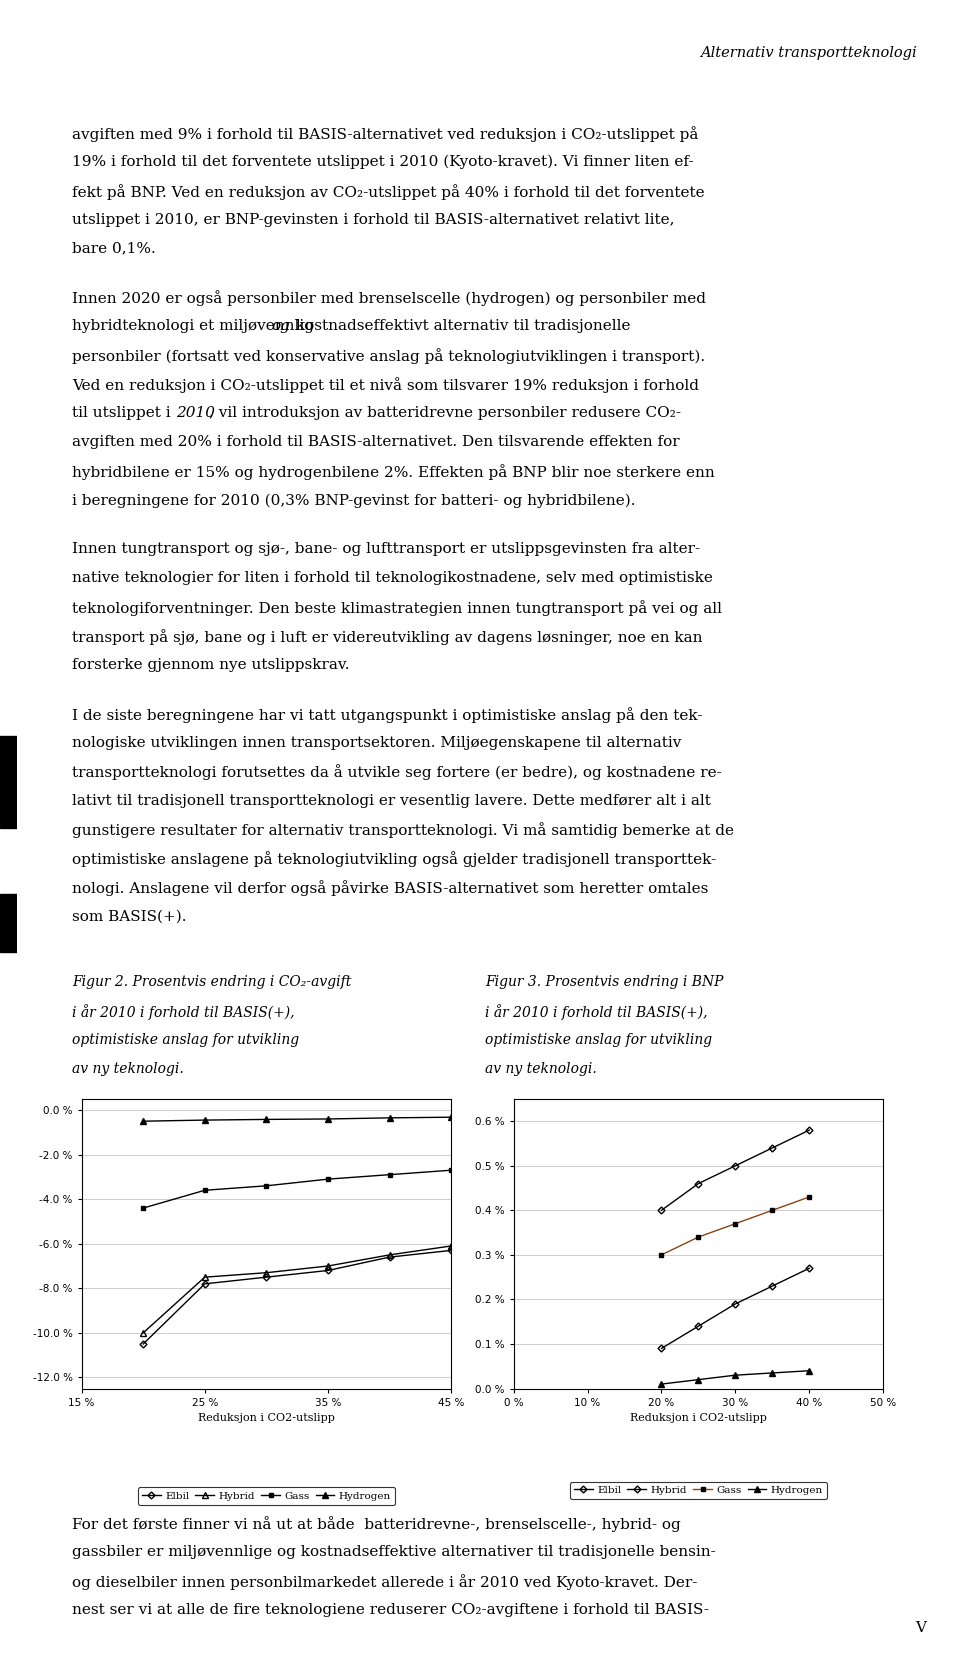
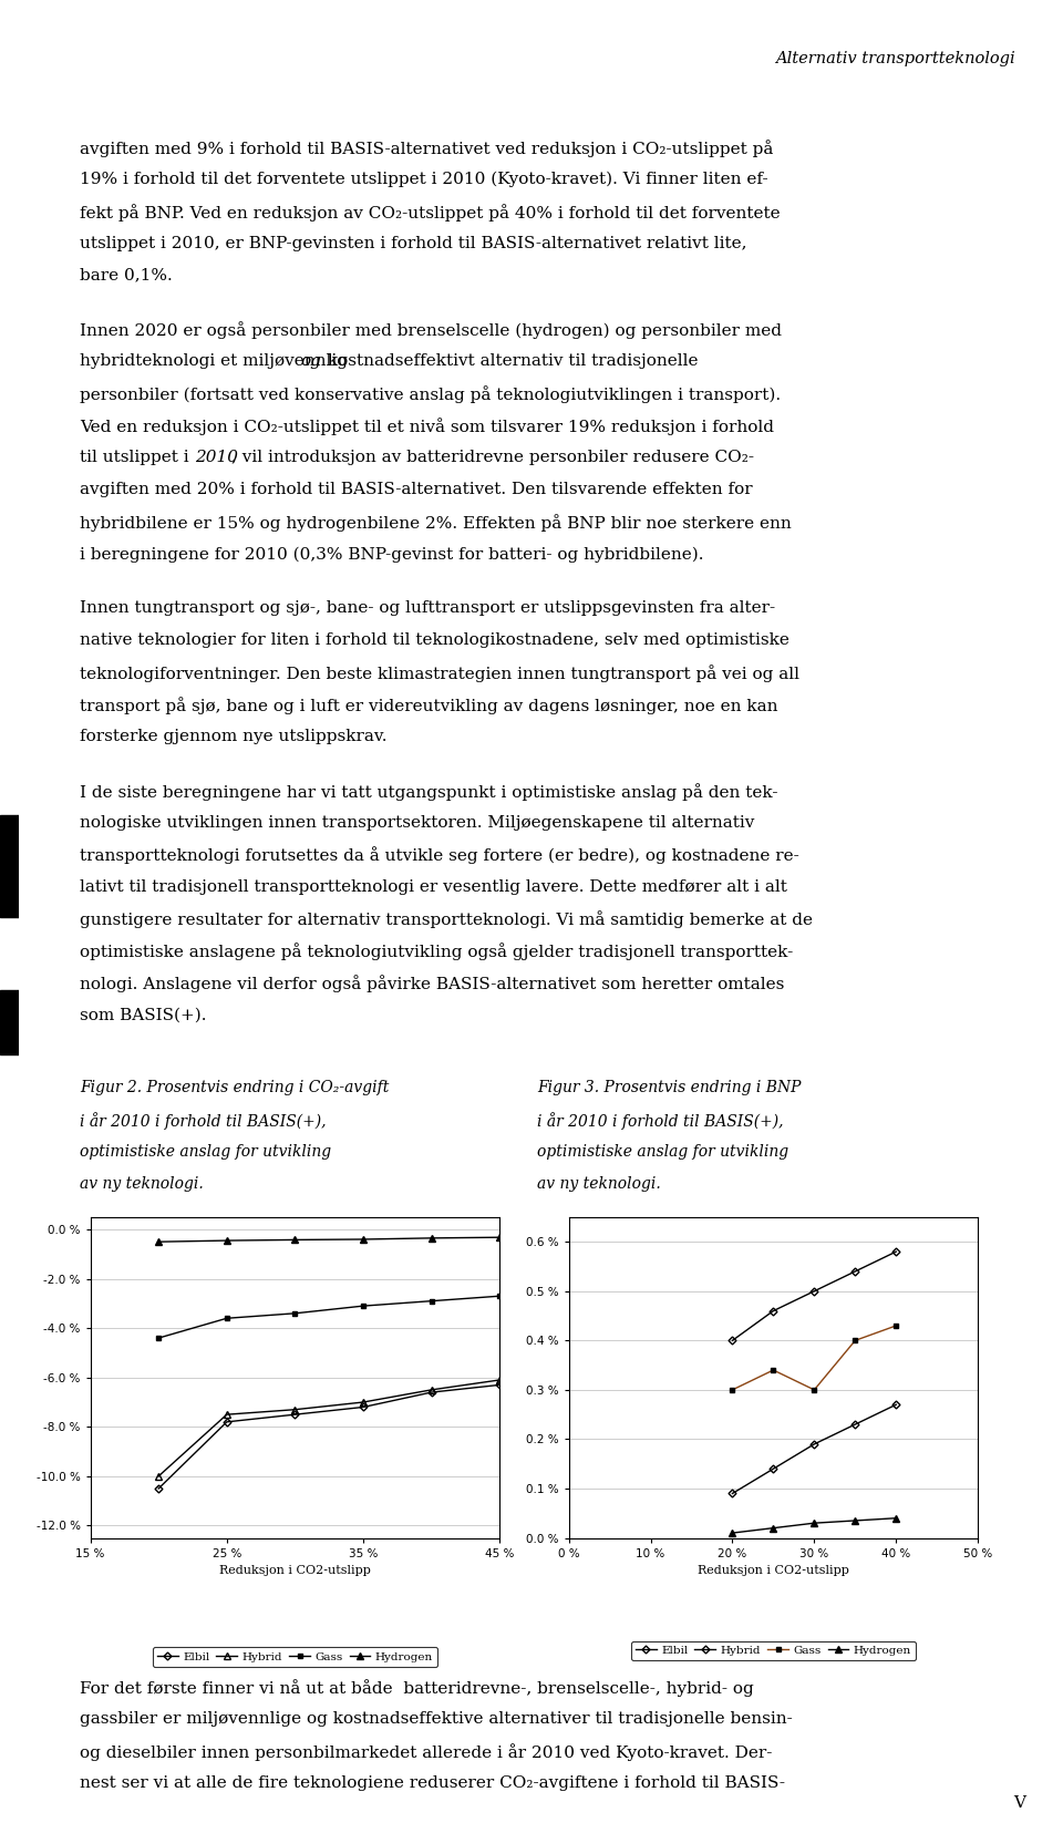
Gass/30 %: 0.37 % -> 0.30 %
